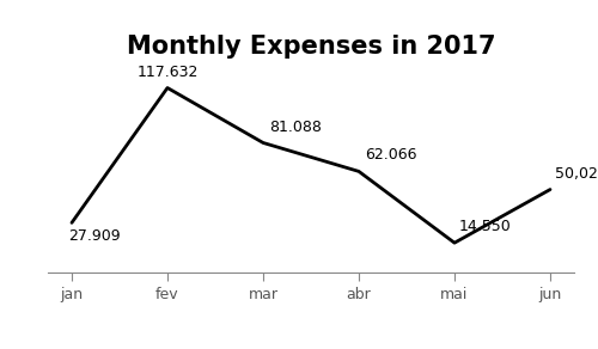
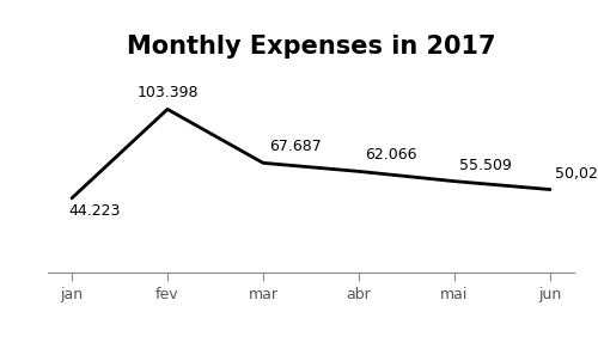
jan: 27.909 -> 44.223
fev: 117.632 -> 103.398
mar: 81.088 -> 67.687
mai: 14.550 -> 55.509
